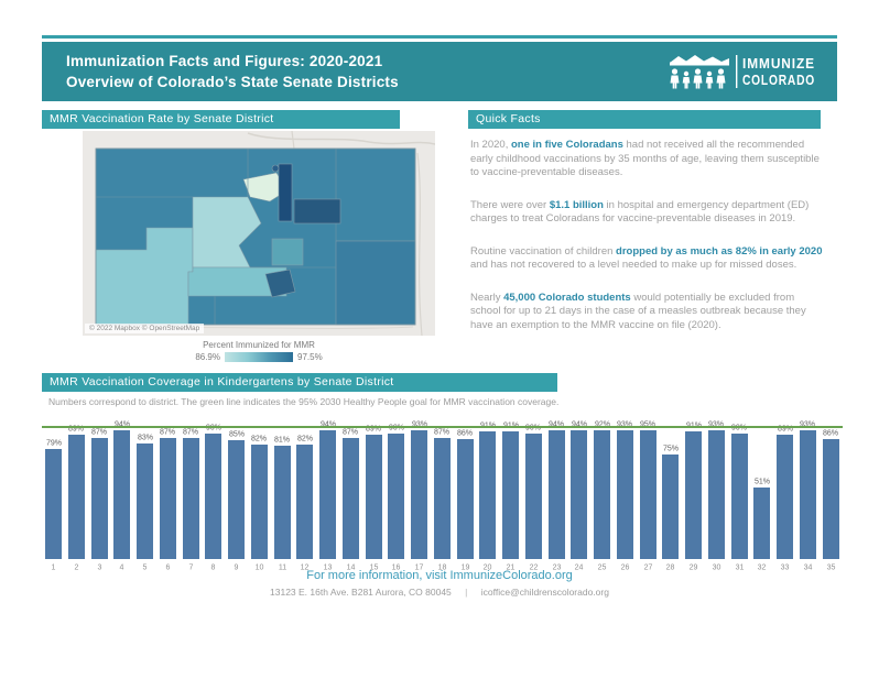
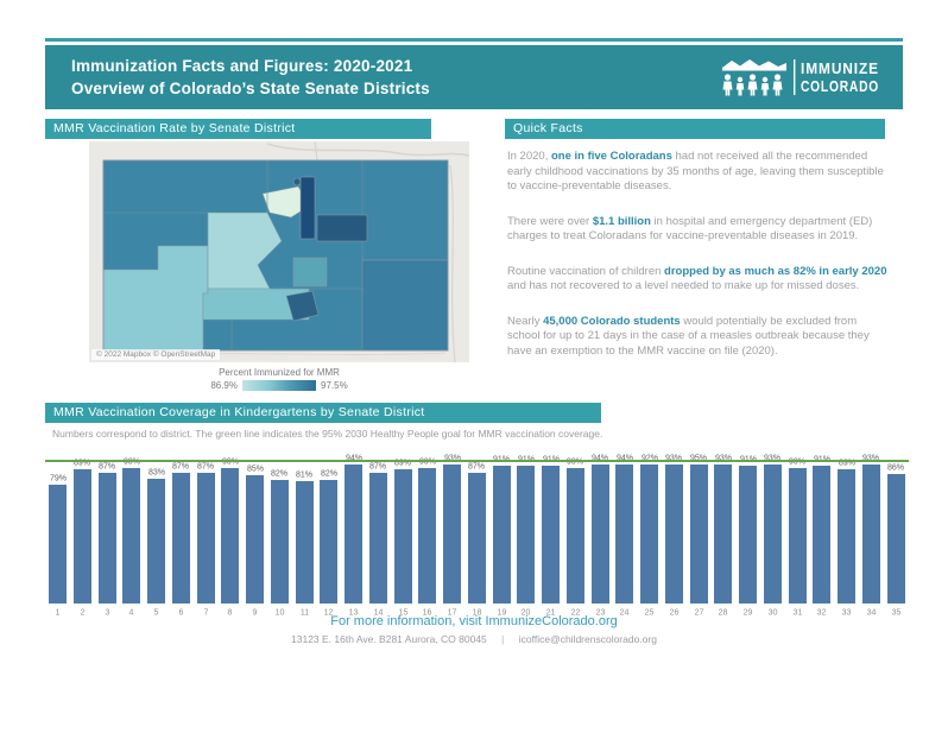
4: 94% -> 90%
19: 86% -> 91%
28: 75% -> 93%
32: 51% -> 91%
